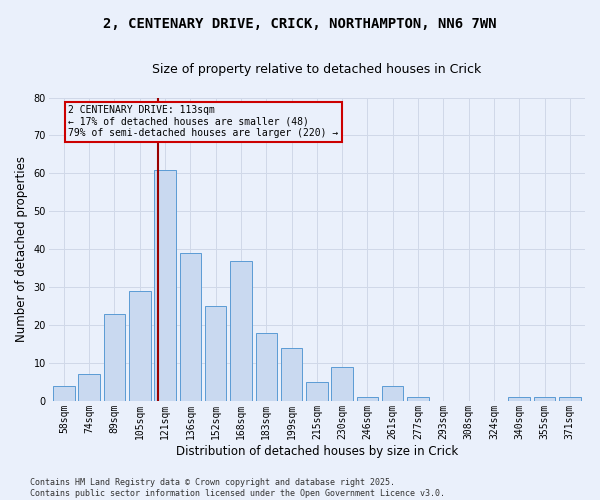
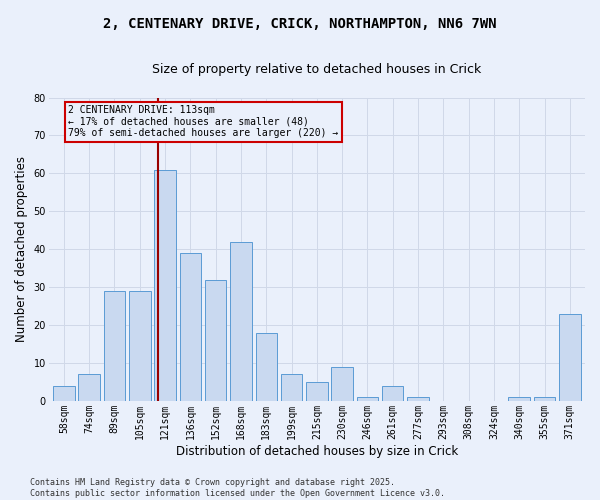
89sqm: 23 -> 29
152sqm: 25 -> 32
168sqm: 37 -> 42
199sqm: 14 -> 7
371sqm: 1 -> 23
